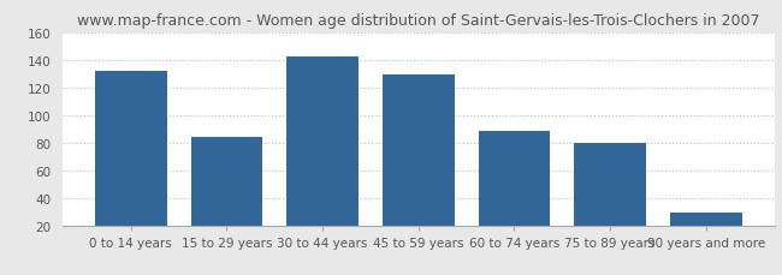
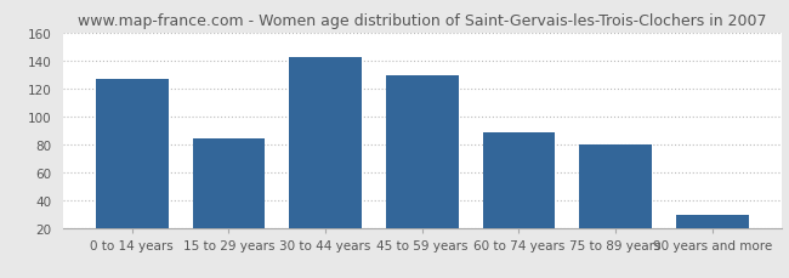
0 to 14 years: 132 -> 127
